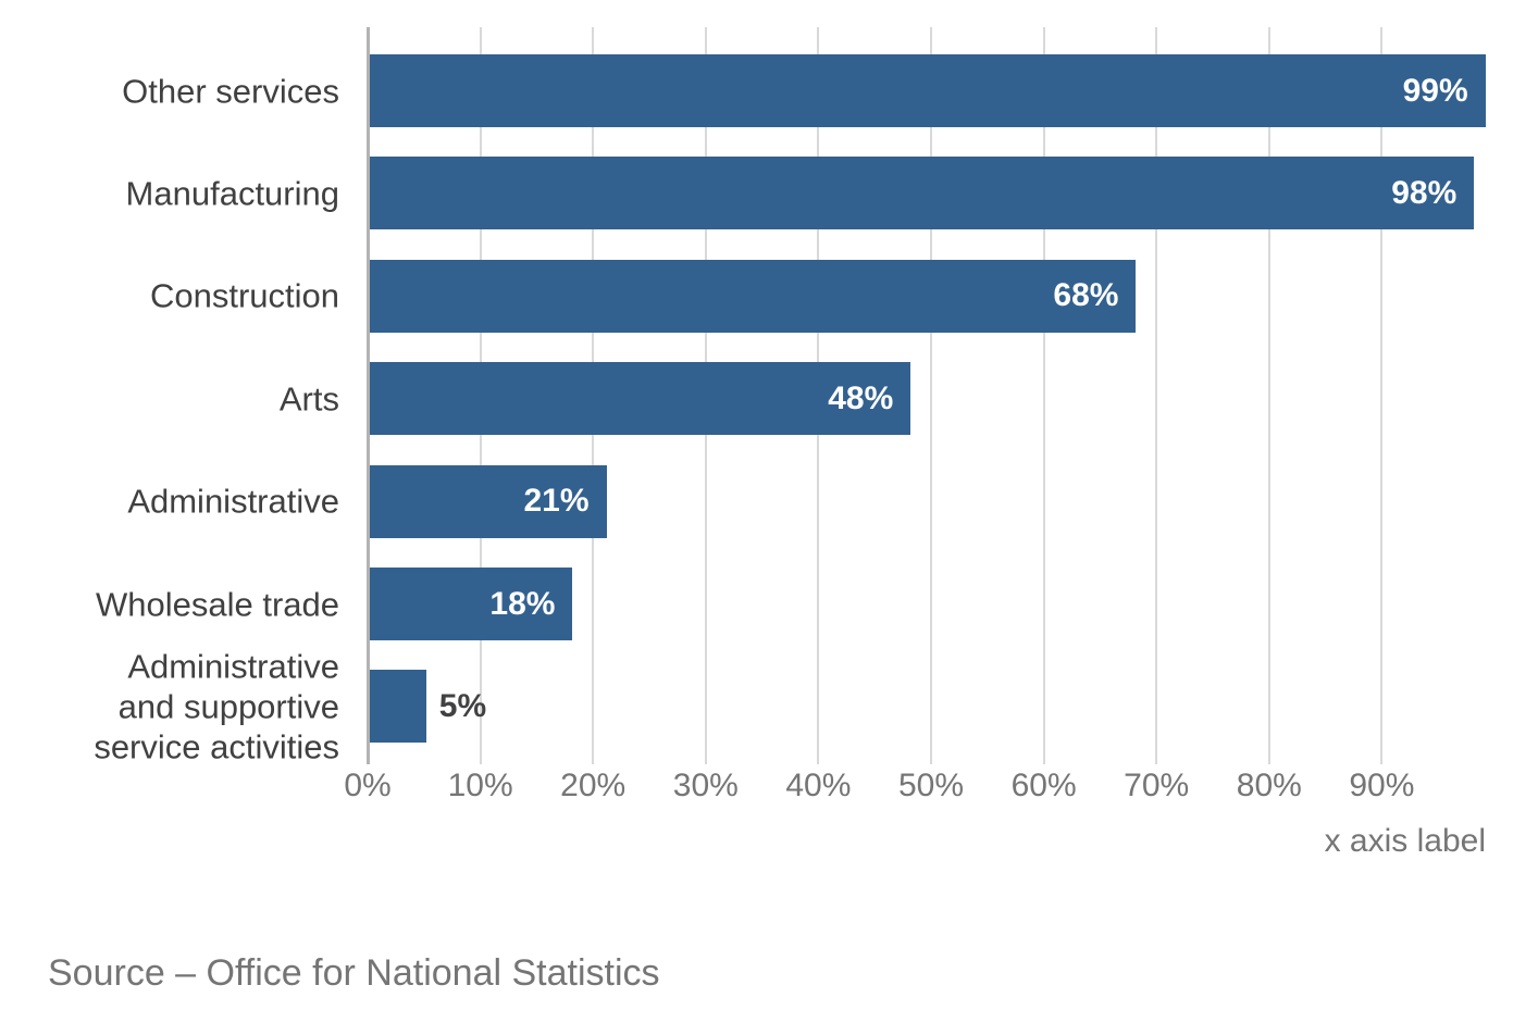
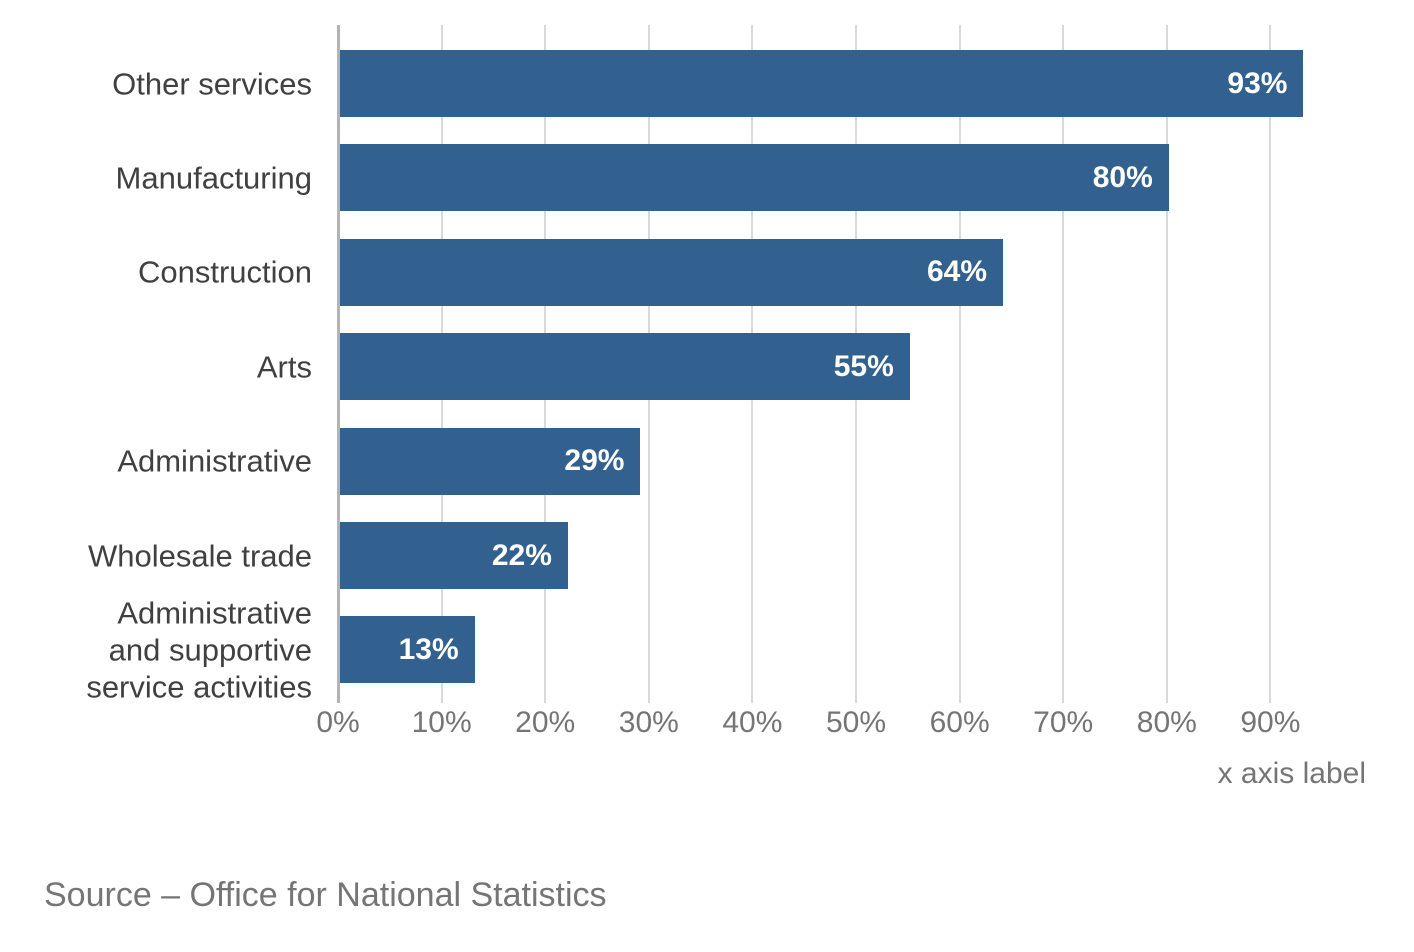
Other services: 99% -> 93%
Manufacturing: 98% -> 80%
Construction: 68% -> 64%
Arts: 48% -> 55%
Administrative: 21% -> 29%
Wholesale trade: 18% -> 22%
Administrative and supportive service activities: 5% -> 13%
